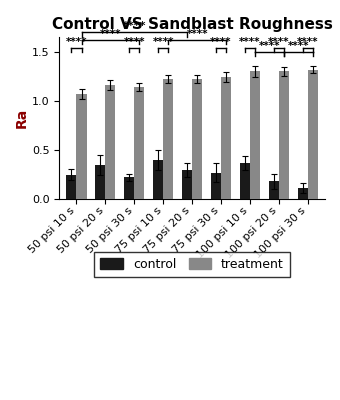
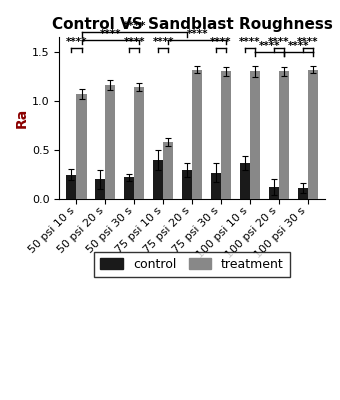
control/50 psi 20 s: 0.35 -> 0.20
treatment/75 psi 10 s: 1.22 -> 0.58
treatment/75 psi 20 s: 1.22 -> 1.32
treatment/75 psi 30 s: 1.24 -> 1.30
control/100 psi 20 s: 0.18 -> 0.12
